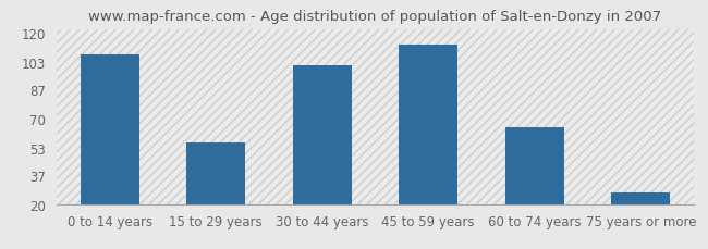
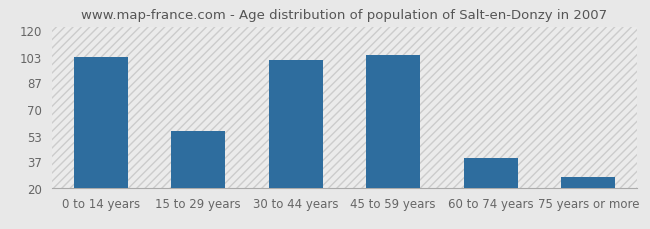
0 to 14 years: 107 -> 103
45 to 59 years: 113 -> 104
60 to 74 years: 65 -> 39
